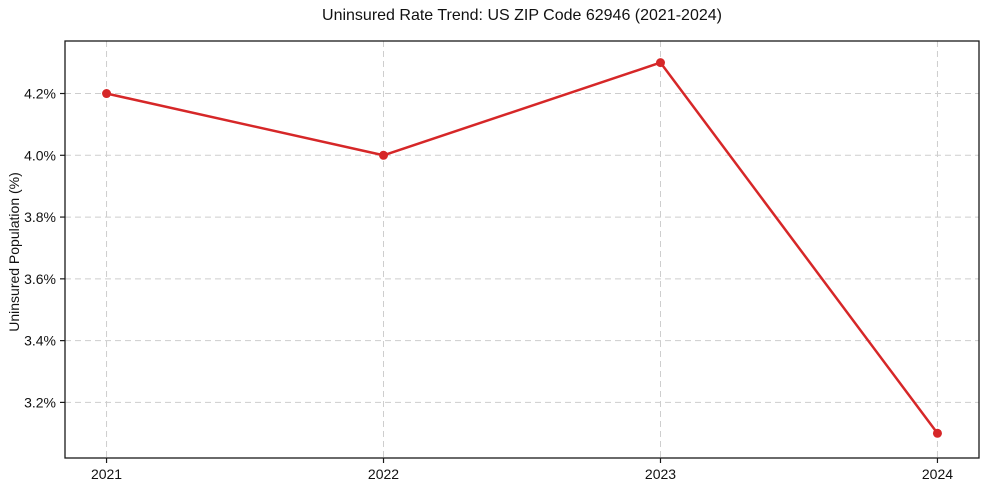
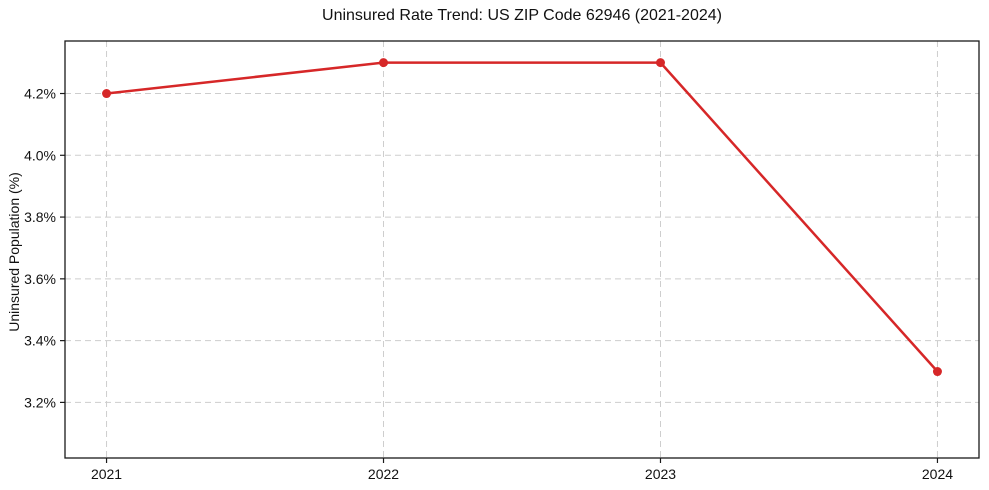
2022: 4.0% -> 4.3%
2024: 3.1% -> 3.3%
